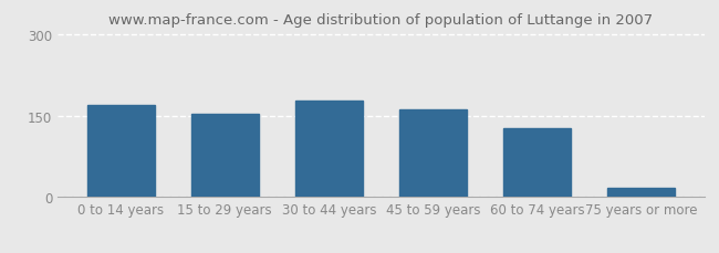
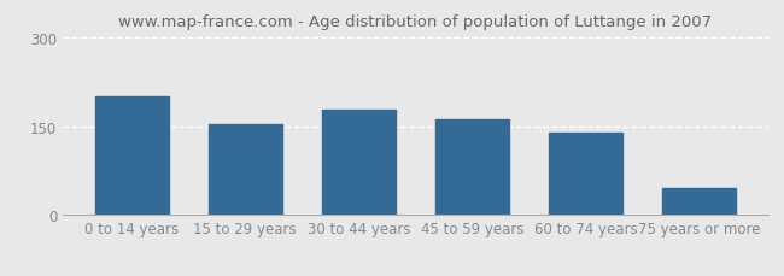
0 to 14 years: 170 -> 200
60 to 74 years: 128 -> 140
75 years or more: 18 -> 45
